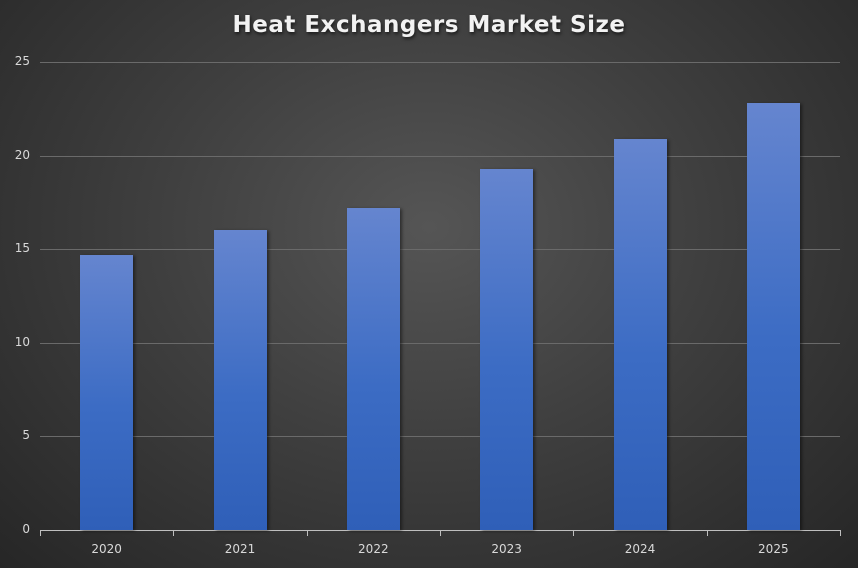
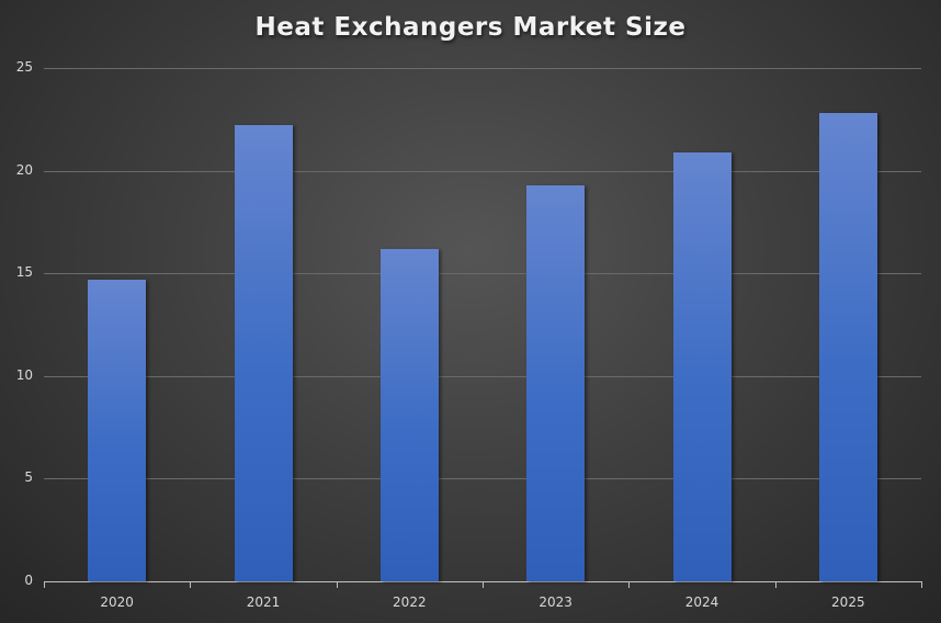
2021: 16.0 -> 22.2
2022: 17.2 -> 16.2
